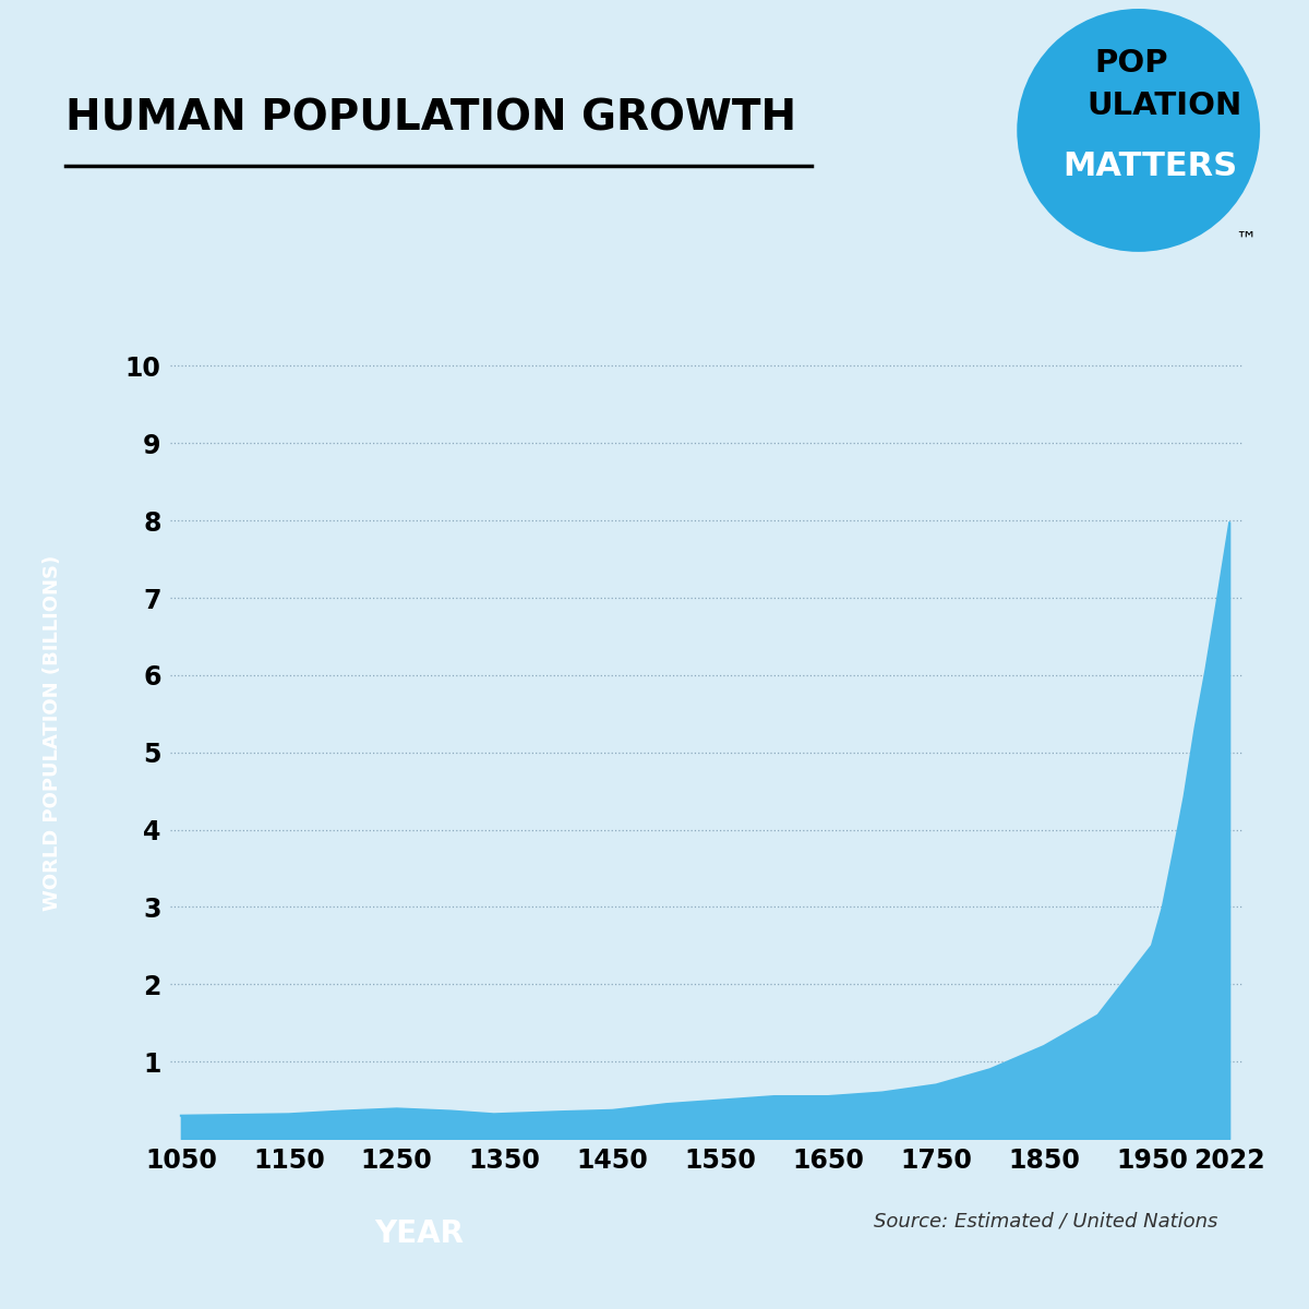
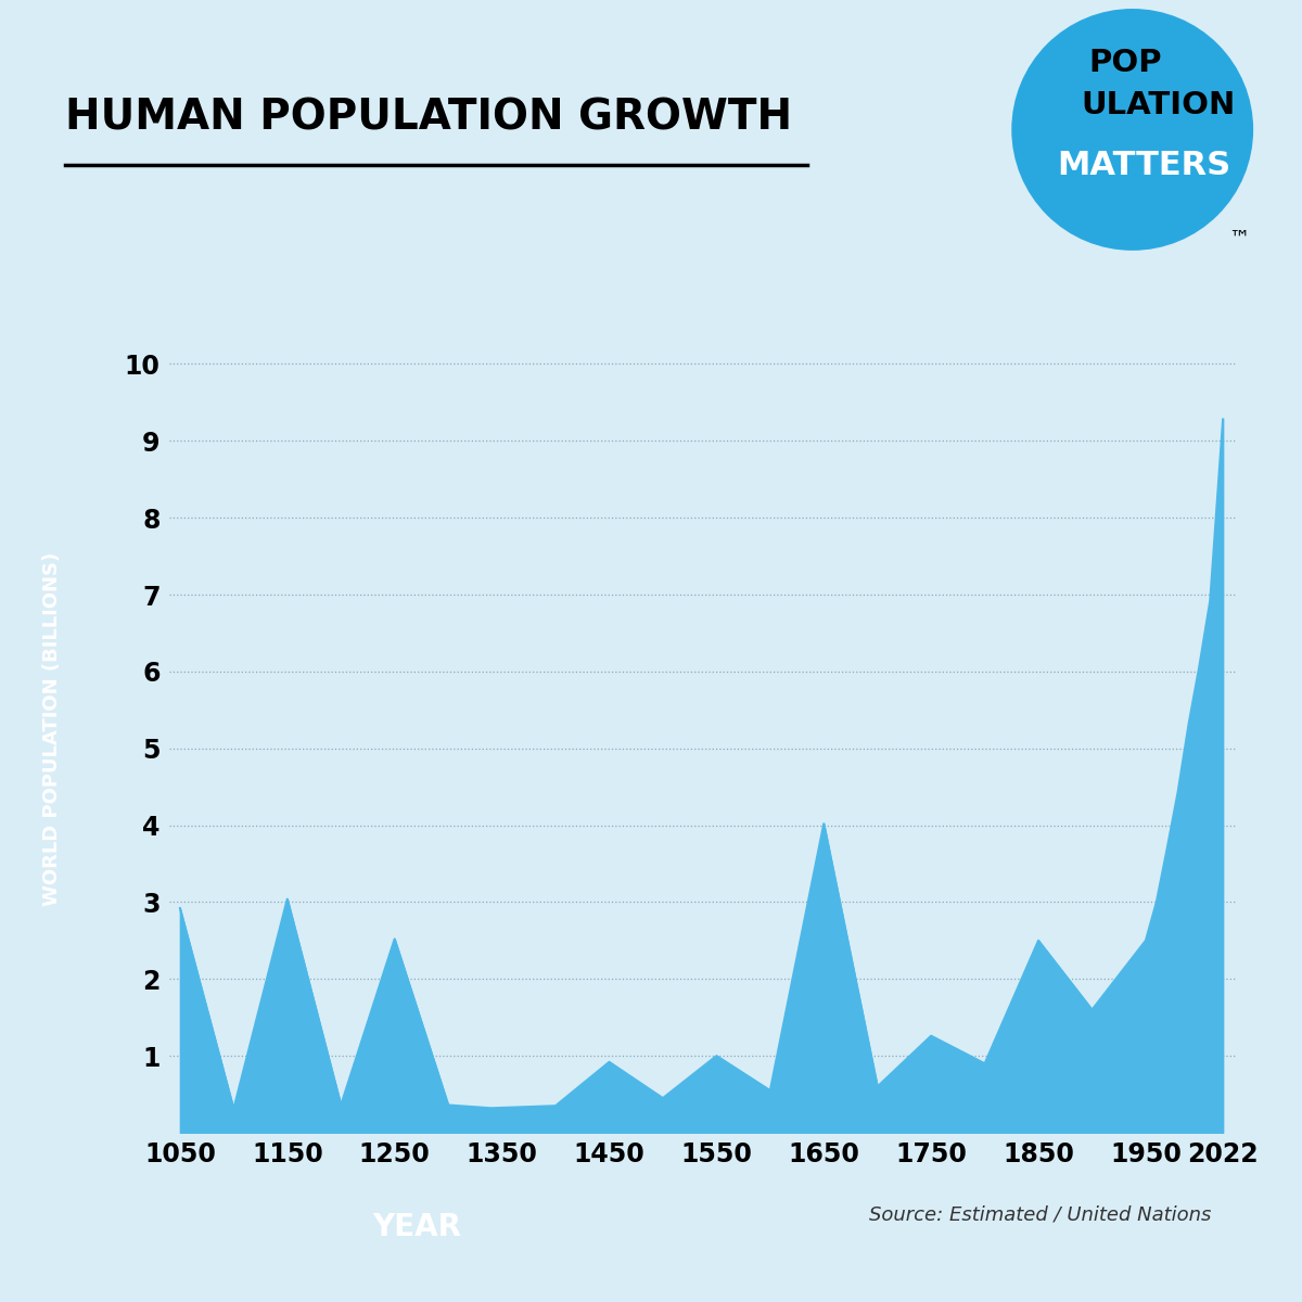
1050: 0.30 -> 2.92
1150: 0.32 -> 3.04
1250: 0.39 -> 2.52
1450: 0.37 -> 0.92
1550: 0.50 -> 1.00
1650: 0.55 -> 4.02
1750: 0.70 -> 1.26
1850: 1.20 -> 2.50
2022: 7.97 -> 9.28
